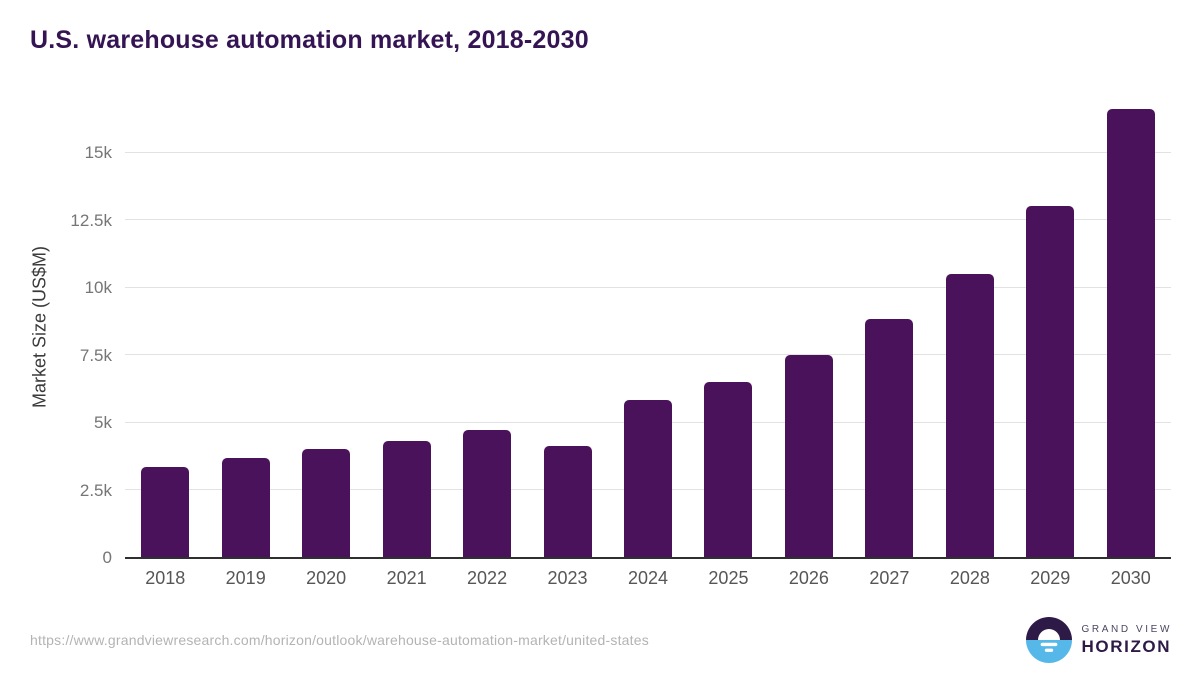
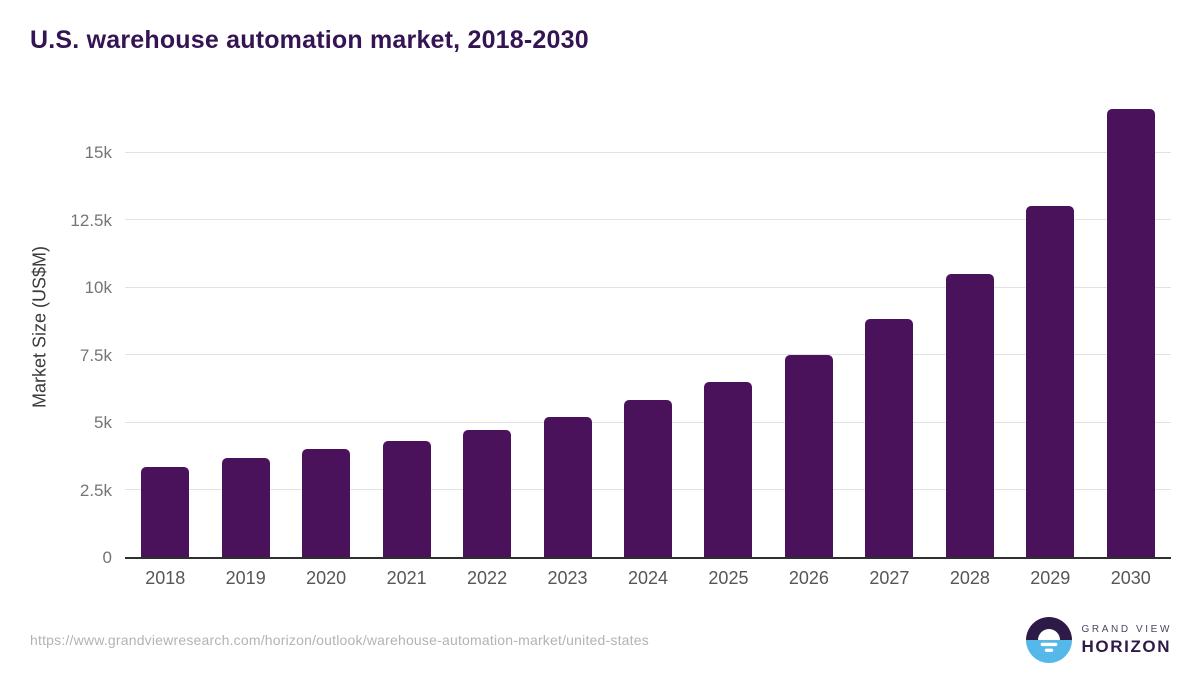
2023: 4.1k -> 5.2k
